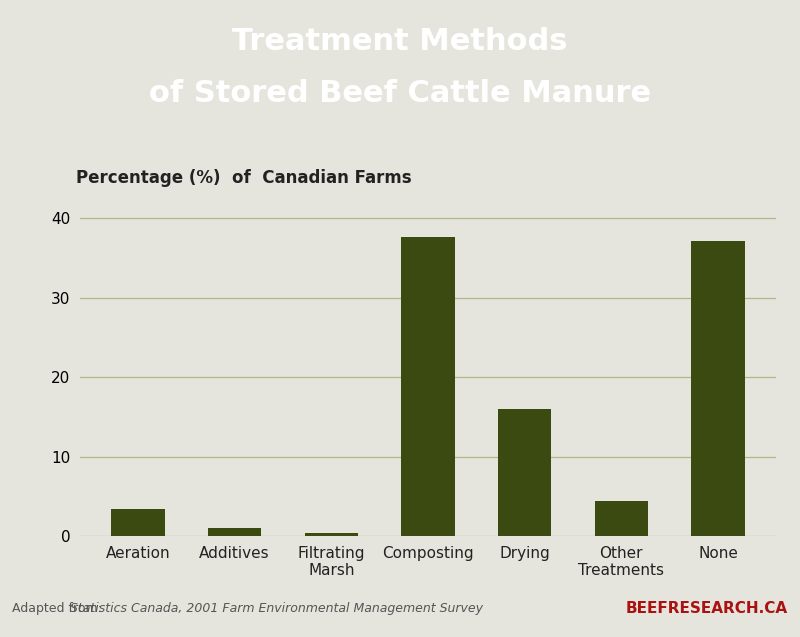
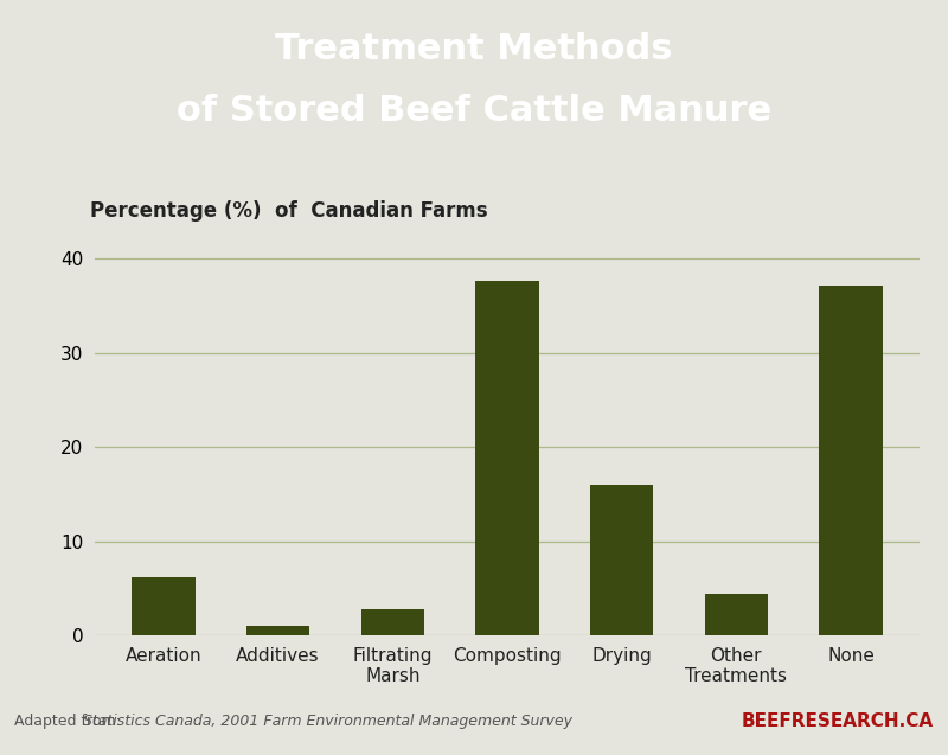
Aeration: 3.4 -> 6.2
Filtrating Marsh: 0.4 -> 2.8
